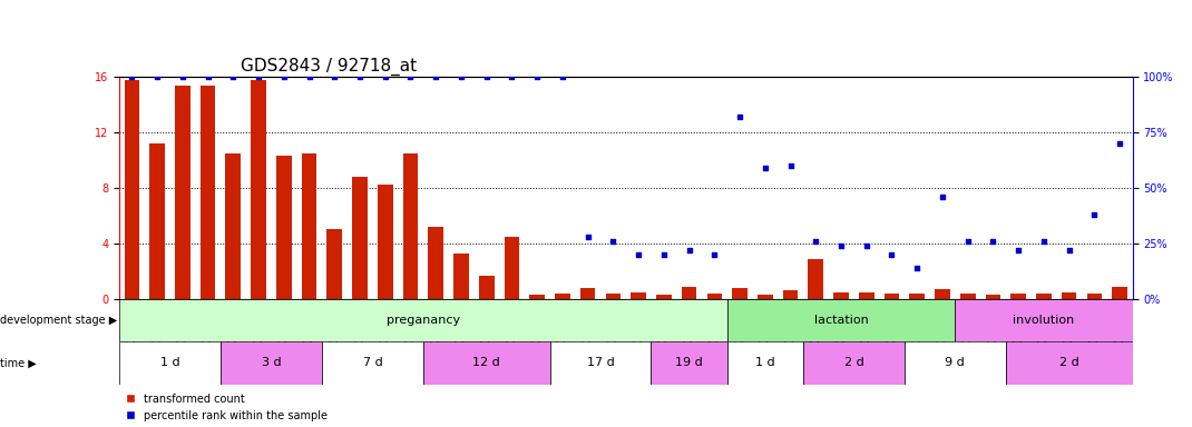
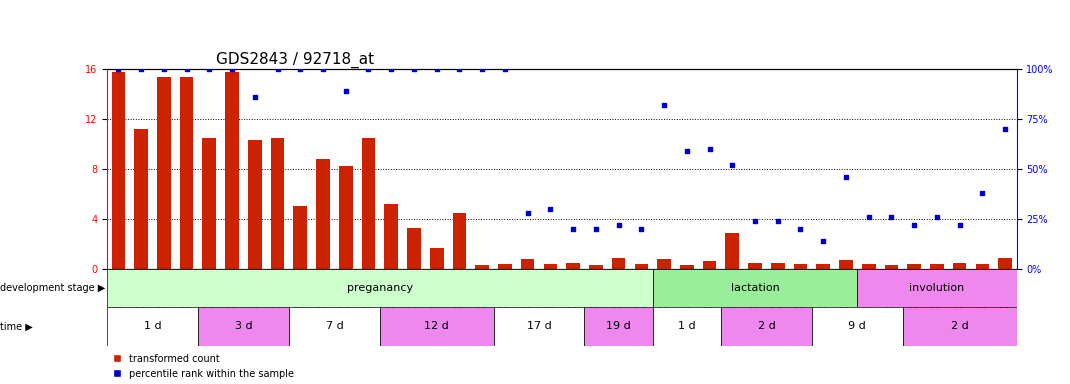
percentile rank within the sample/GSM202672: 100% -> 86%
percentile rank within the sample/GSM202676: 100% -> 89%
percentile rank within the sample/GSM202685: 26% -> 30%
percentile rank within the sample/GSM202693: 26% -> 52%
